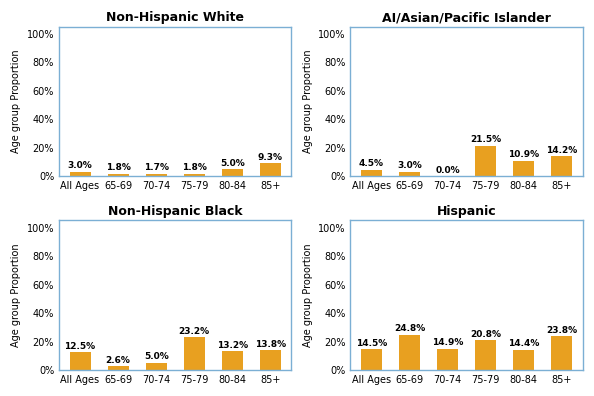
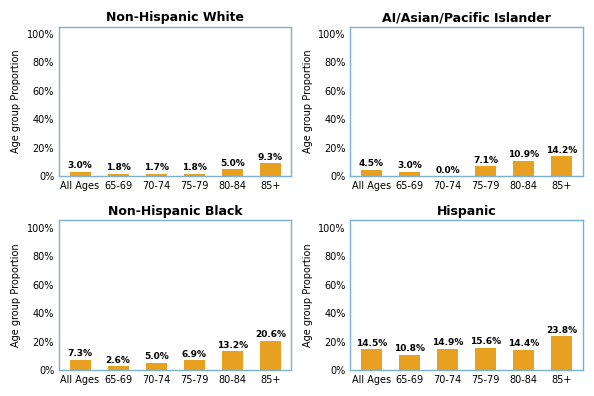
AI/Asian/Pacific Islander/75-79: 21.5% -> 7.1%
Non-Hispanic Black/All Ages: 12.5% -> 7.3%
Non-Hispanic Black/75-79: 23.2% -> 6.9%
Non-Hispanic Black/85+: 13.8% -> 20.6%
Hispanic/65-69: 24.8% -> 10.8%
Hispanic/75-79: 20.8% -> 15.6%
